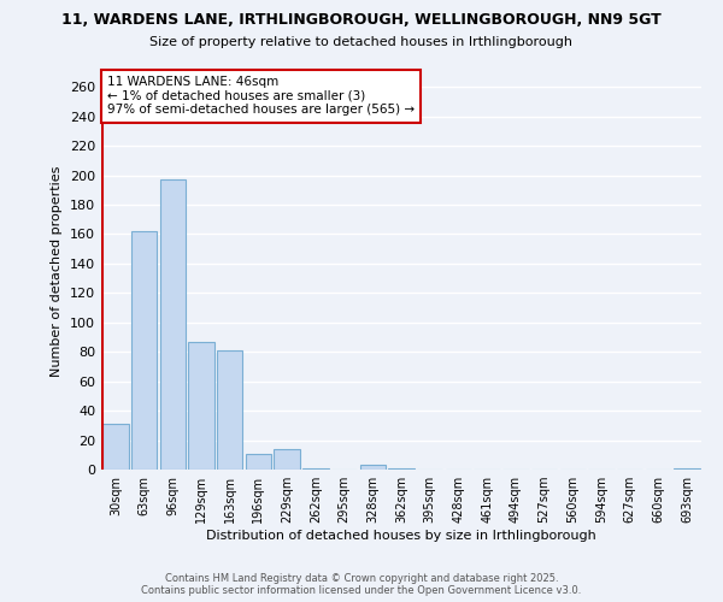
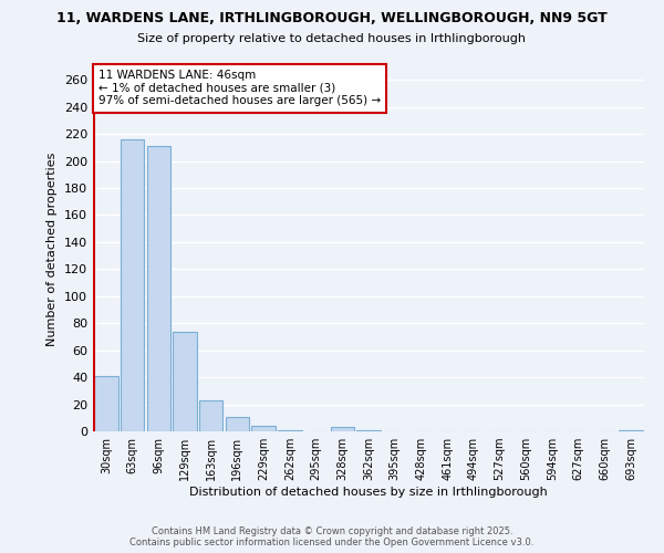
30sqm: 31 -> 41
63sqm: 162 -> 216
96sqm: 197 -> 211
129sqm: 87 -> 74
163sqm: 81 -> 23
229sqm: 14 -> 4
